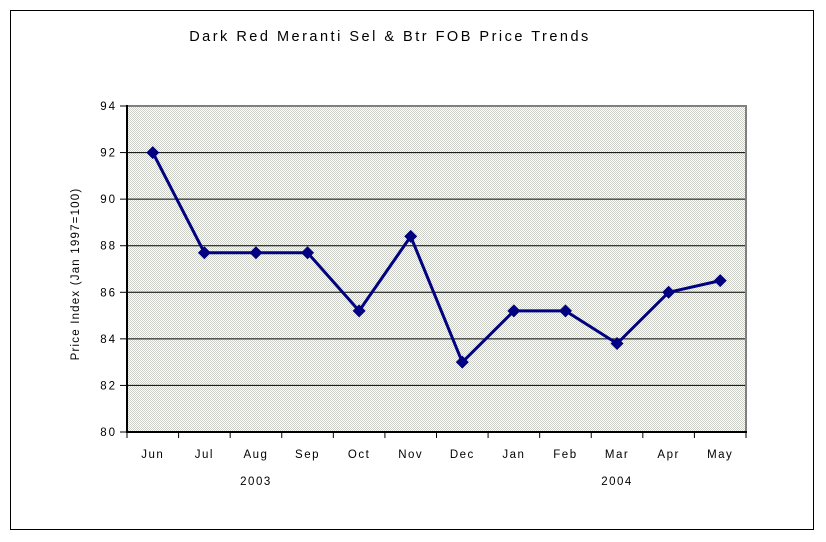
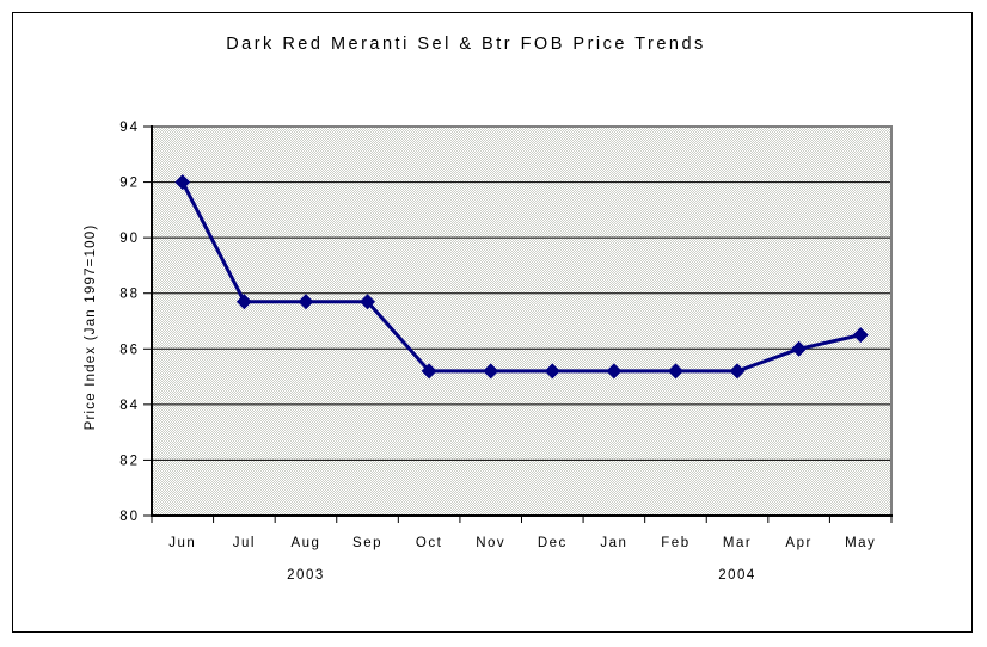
Nov: 88.4 -> 85.2
Dec: 83.0 -> 85.2
Mar: 83.8 -> 85.2
